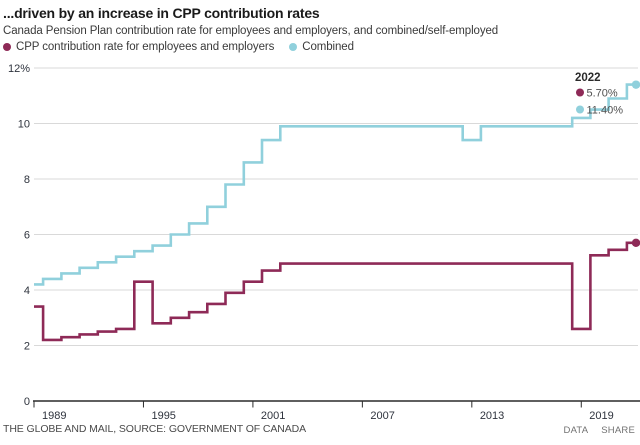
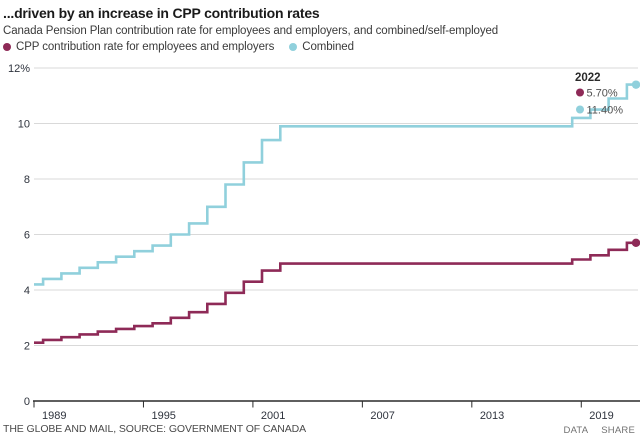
CPP contribution rate for employees and employers/1989: 3.4% -> 2.1%
CPP contribution rate for employees and employers/1995: 4.3% -> 2.7%
Combined/2013: 9.4% -> 9.9%
CPP contribution rate for employees and employers/2019: 2.6% -> 5.1%
